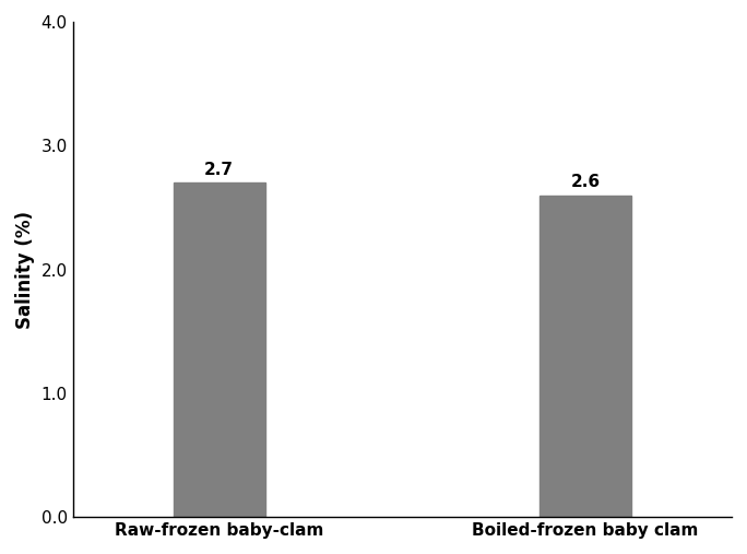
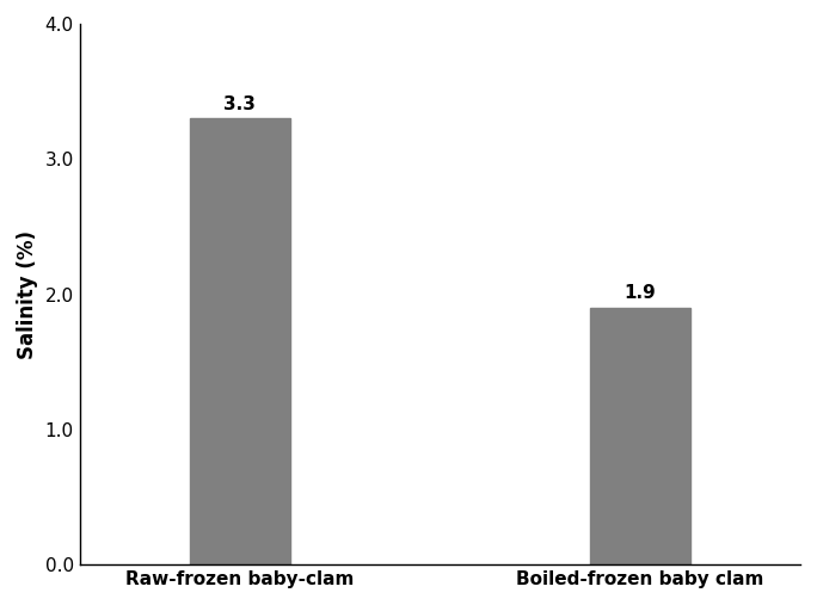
Raw-frozen baby-clam: 2.7 -> 3.3
Boiled-frozen baby clam: 2.6 -> 1.9
